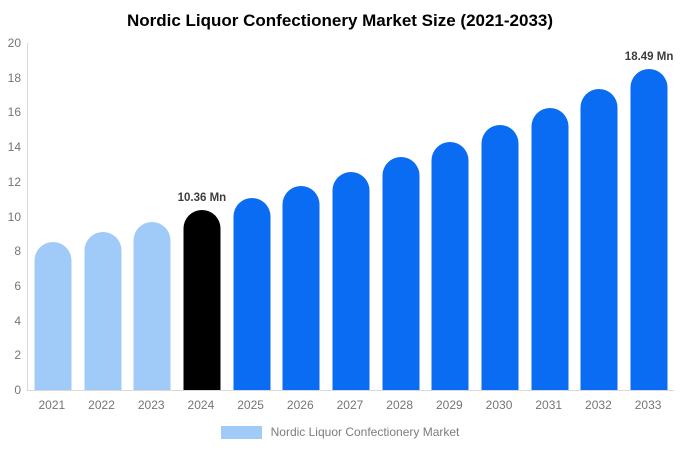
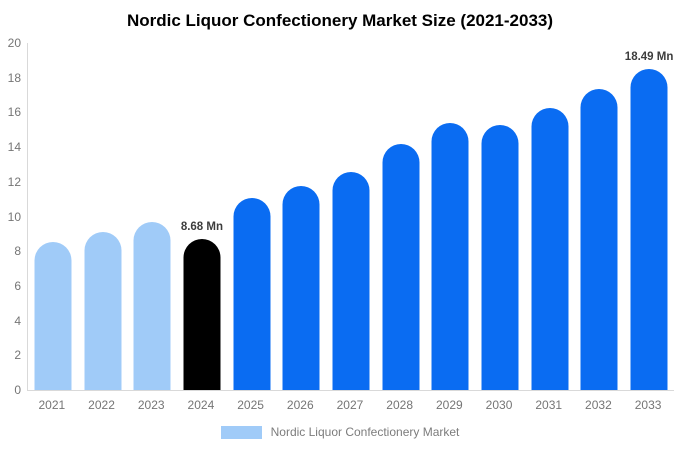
2024: 10.36 -> 8.68
2028: 13.4 -> 14.2
2029: 14.3 -> 15.4
